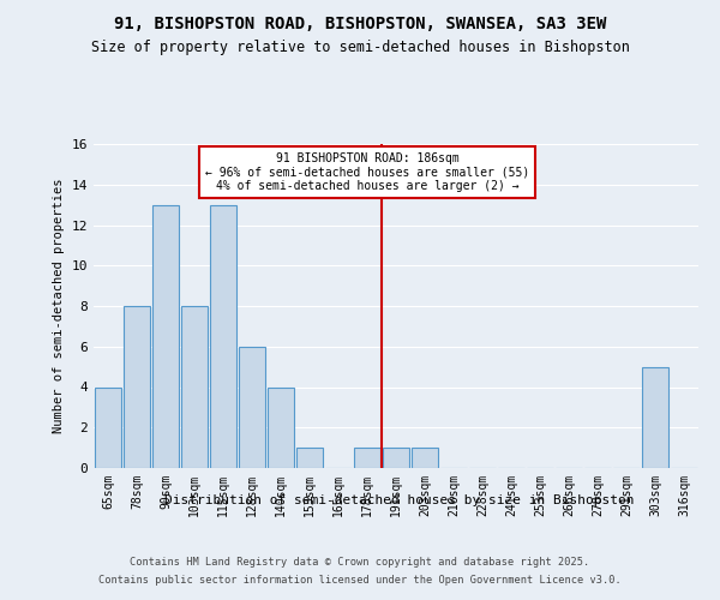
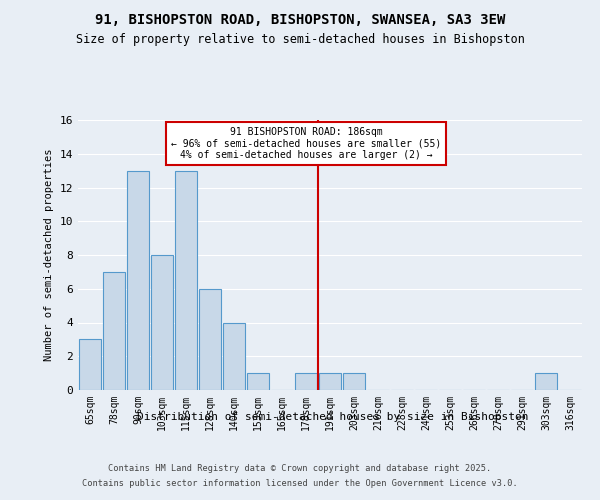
65sqm: 4 -> 3
78sqm: 8 -> 7
303sqm: 5 -> 1
